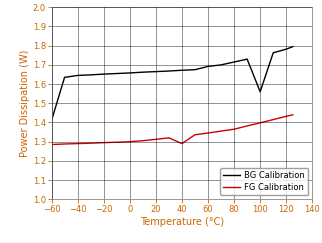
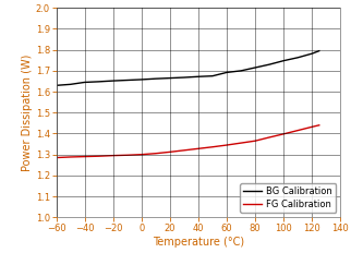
BG Calibration/−60: 1.41 -> 1.63
FG Calibration/40: 1.29 -> 1.33
BG Calibration/100: 1.56 -> 1.75
